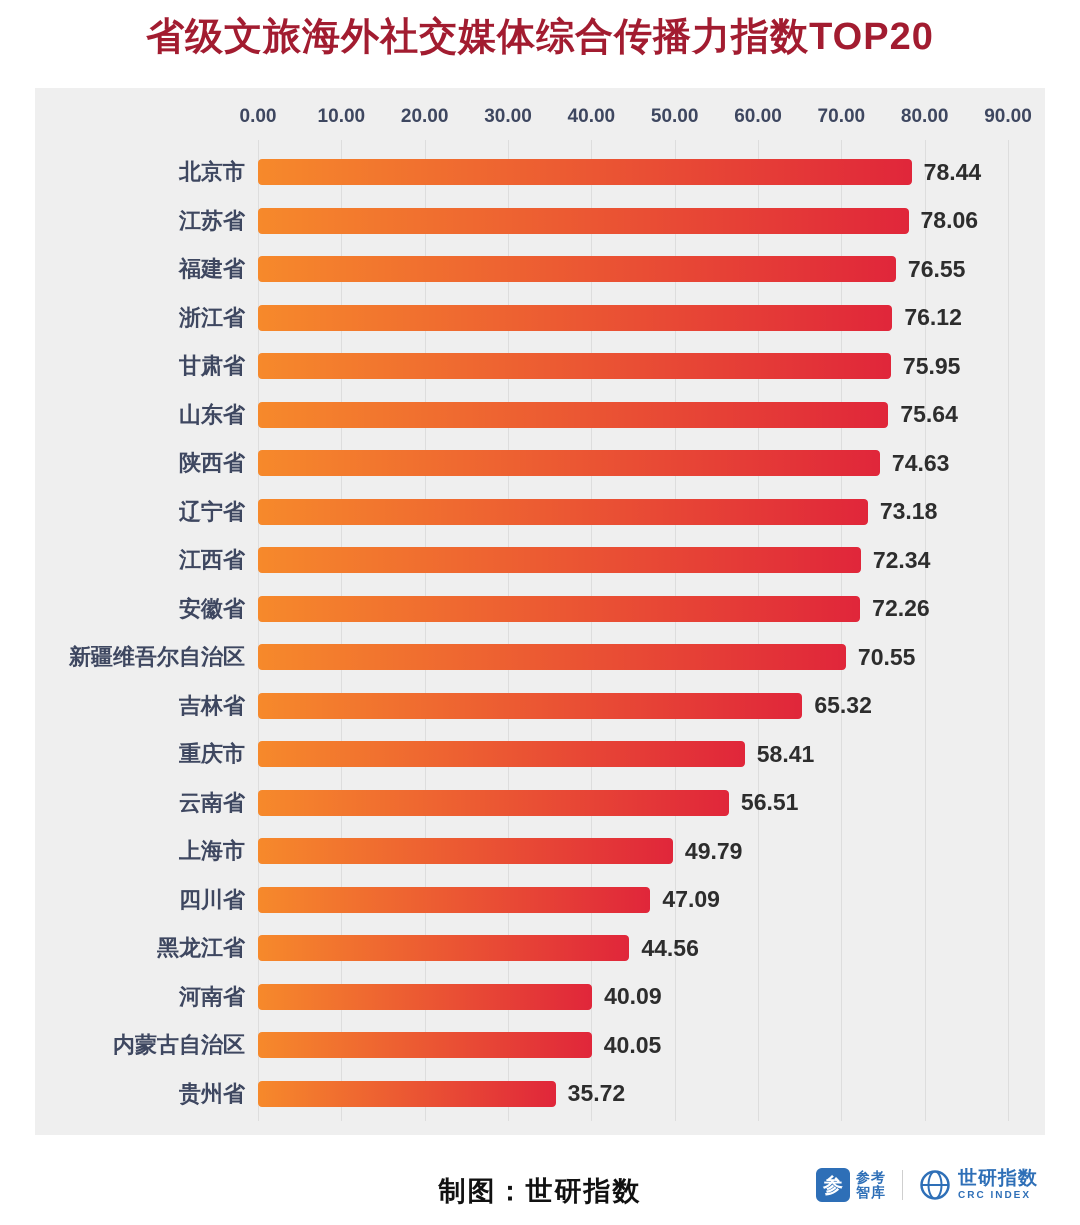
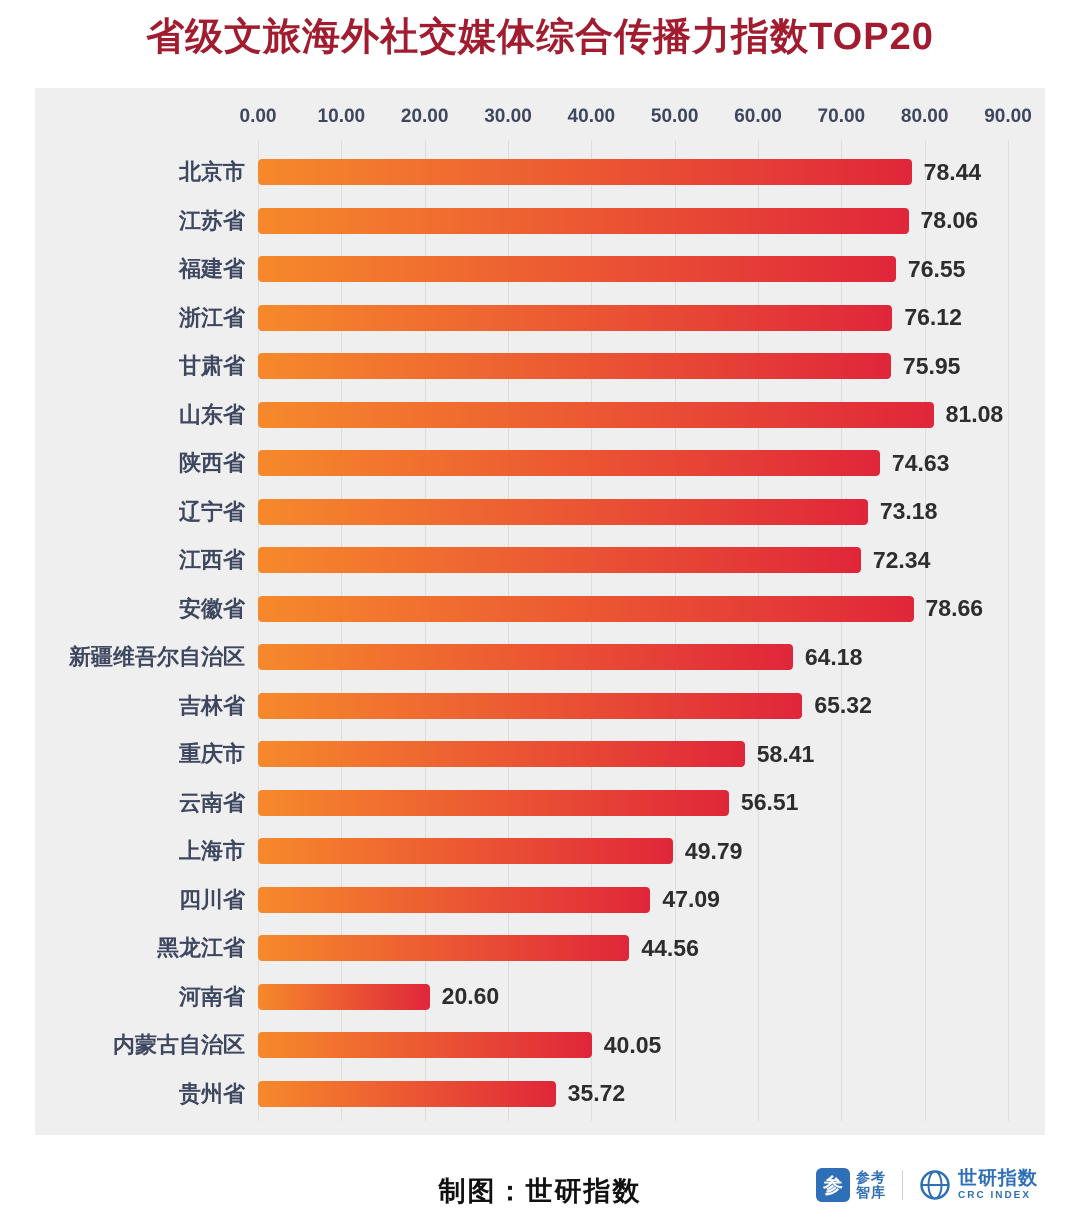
山东省: 75.64 -> 81.08
安徽省: 72.26 -> 78.66
新疆维吾尔自治区: 70.55 -> 64.18
河南省: 40.09 -> 20.60
